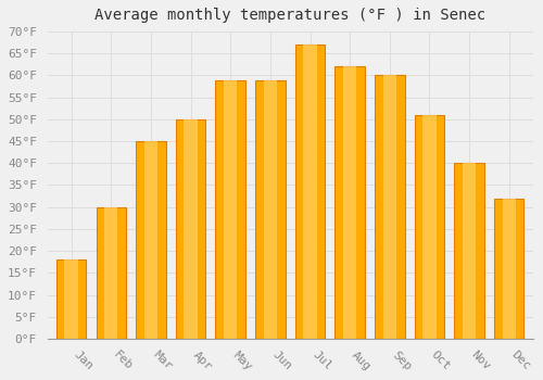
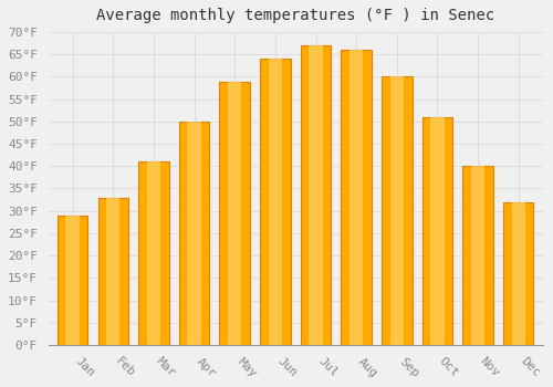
Jan: 18°F -> 29°F
Feb: 30°F -> 33°F
Mar: 45°F -> 41°F
Jun: 59°F -> 64°F
Aug: 62°F -> 66°F
